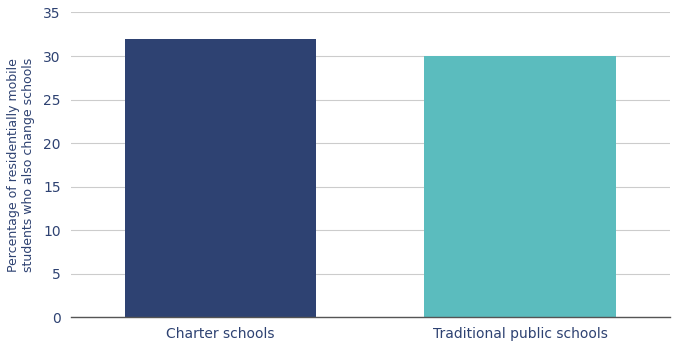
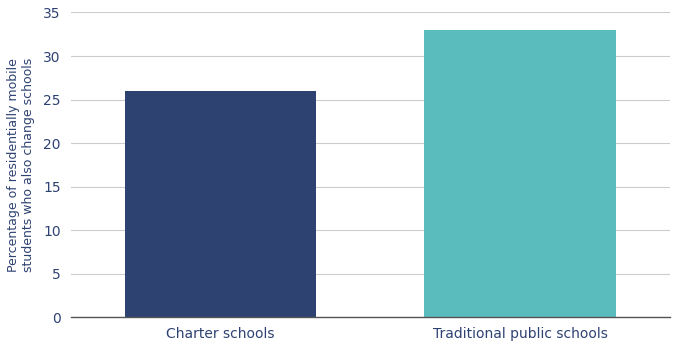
Charter schools: 32 -> 26
Traditional public schools: 30 -> 33
